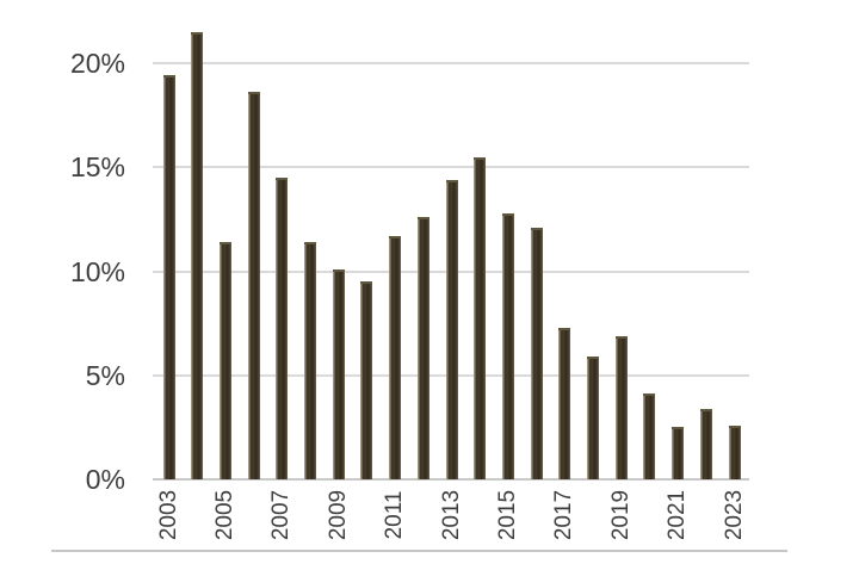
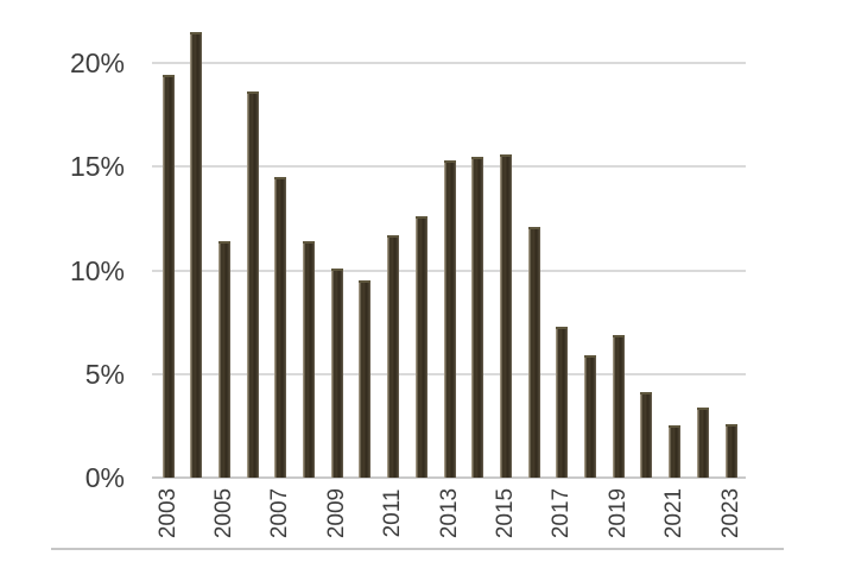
2013: 14.4% -> 15.3%
2015: 12.8% -> 15.6%
